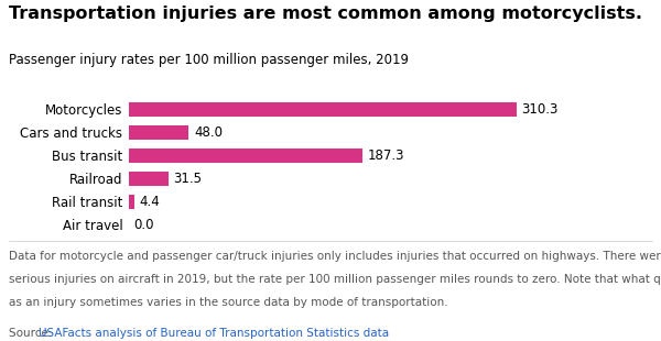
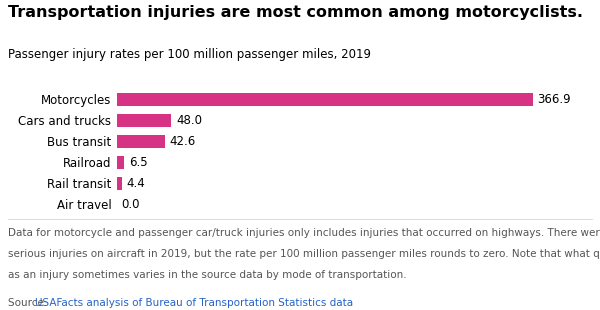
Motorcycles: 310.3 -> 366.9
Bus transit: 187.3 -> 42.6
Railroad: 31.5 -> 6.5
